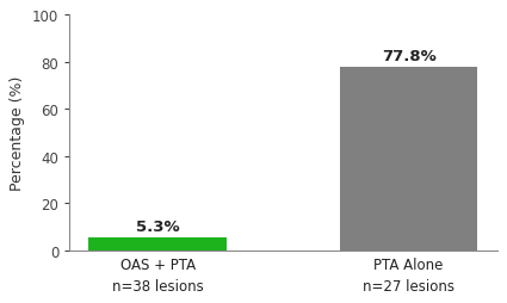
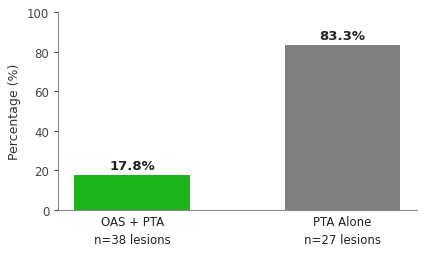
OAS + PTA n=38 lesions: 5.3% -> 17.8%
PTA Alone n=27 lesions: 77.8% -> 83.3%
